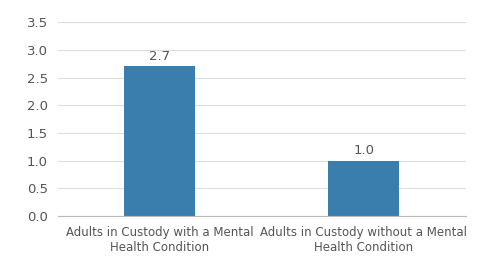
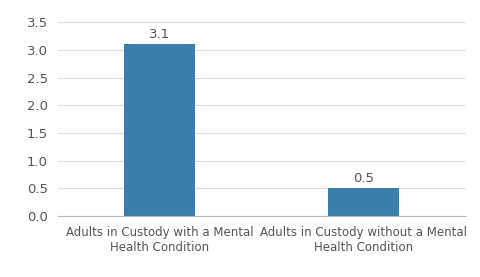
Adults in Custody with a Mental Health Condition: 2.7 -> 3.1
Adults in Custody without a Mental Health Condition: 1.0 -> 0.5
